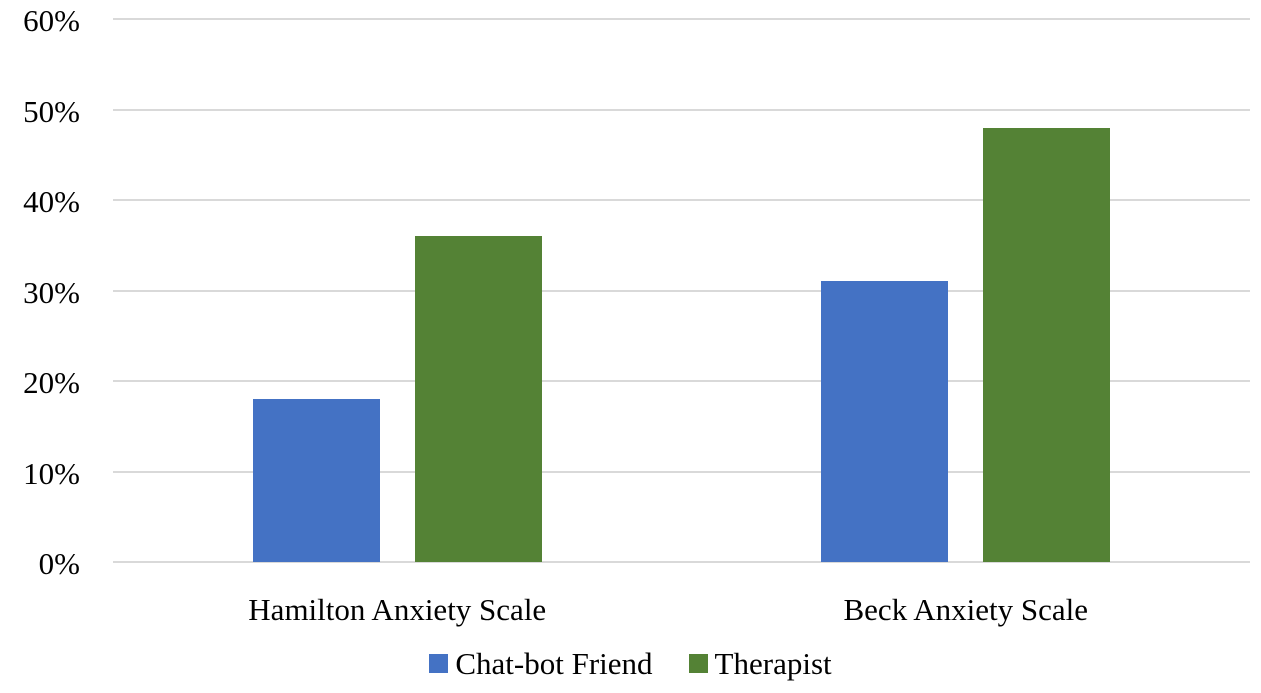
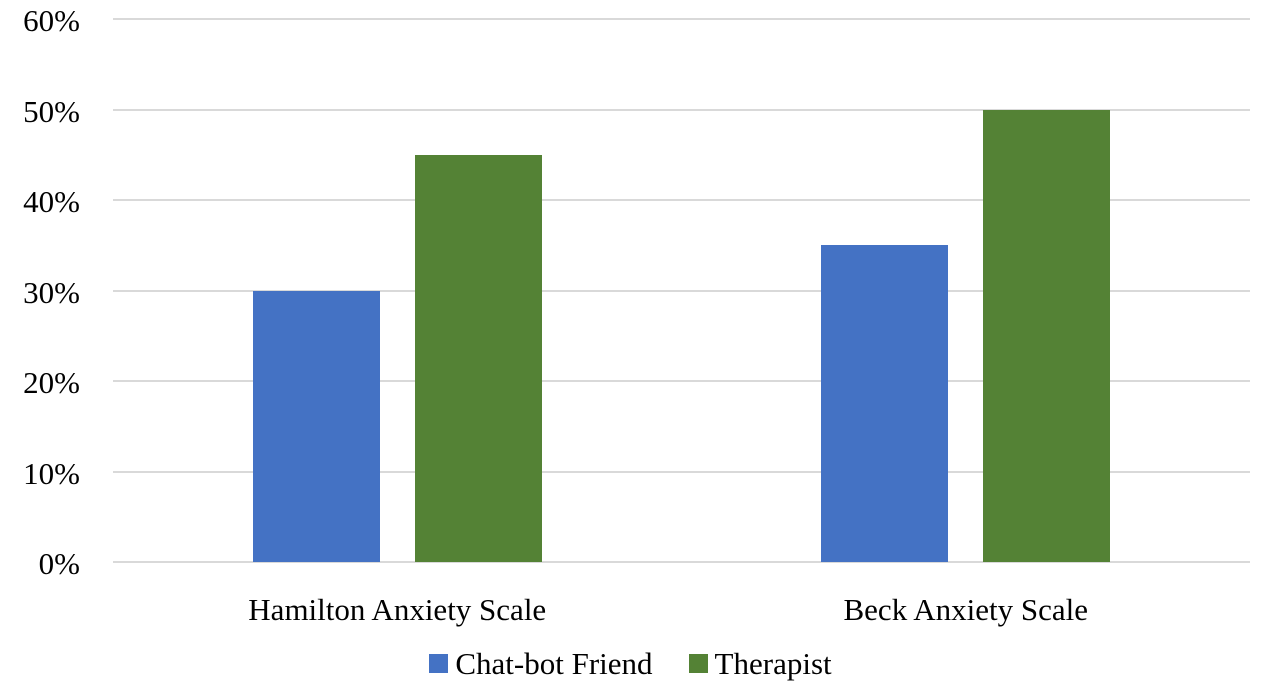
Chat-bot Friend/Hamilton Anxiety Scale: 18% -> 30%
Therapist/Hamilton Anxiety Scale: 36% -> 45%
Chat-bot Friend/Beck Anxiety Scale: 31% -> 35%
Therapist/Beck Anxiety Scale: 48% -> 50%
